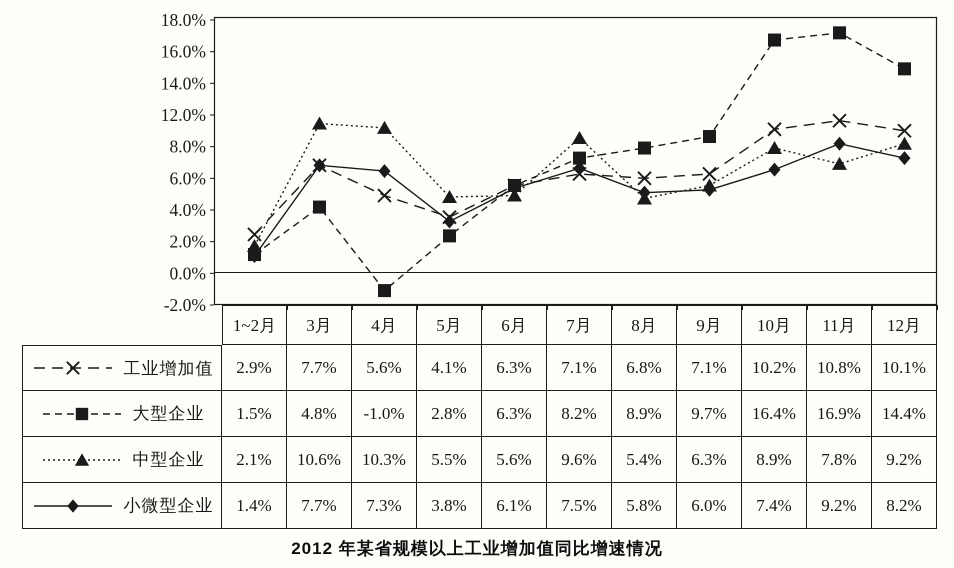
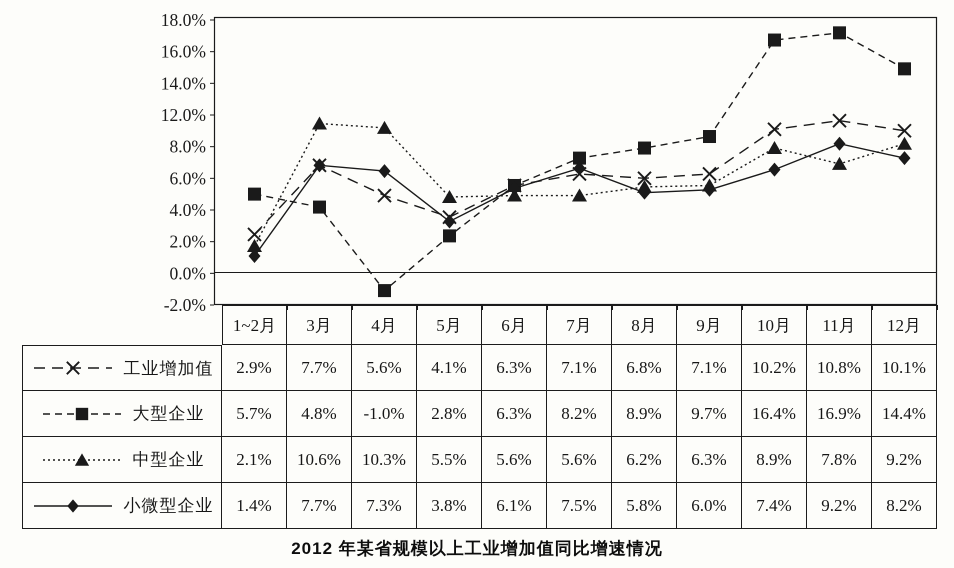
大型企业/1~2月: 1.5% -> 5.7%
中型企业/7月: 9.6% -> 5.6%
中型企业/8月: 5.4% -> 6.2%
